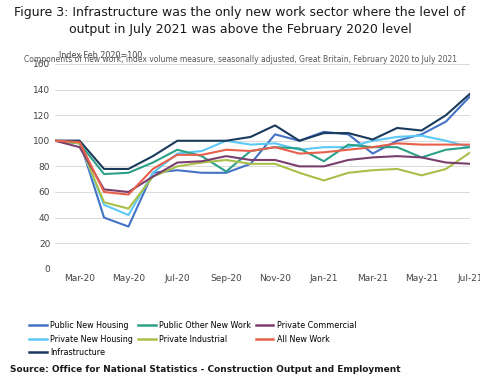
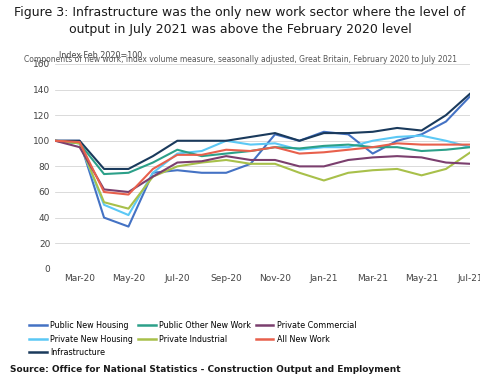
Public Other New Work/Sep-20: 76 -> 90
Infrastructure/Nov-20: 112 -> 106
Public Other New Work/Jan-21: 84 -> 96
Infrastructure/Mar-21: 101 -> 107
Public Other New Work/May-21: 87 -> 92
